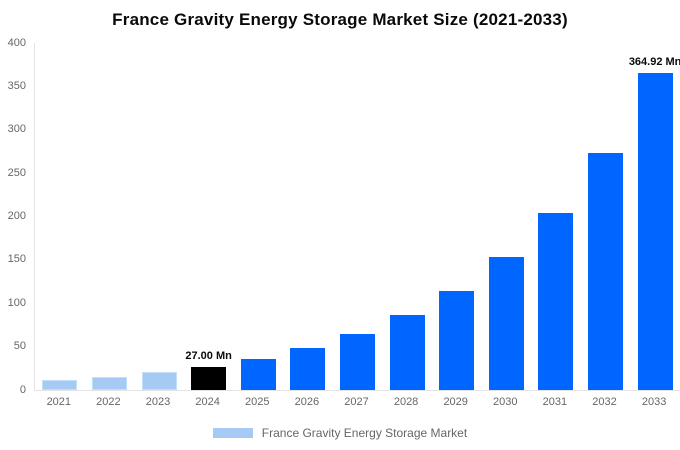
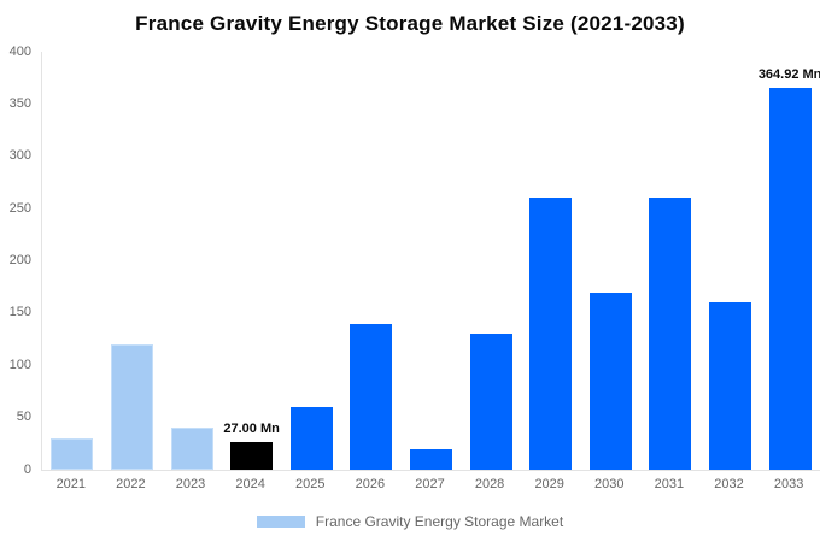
2021: 10 -> 30
2022: 20 -> 120
2023: 20 -> 40
2025: 40 -> 60
2026: 50 -> 140
2027: 60 -> 20
2028: 90 -> 130
2029: 110 -> 260
2030: 150 -> 170
2031: 200 -> 260
2032: 270 -> 160
